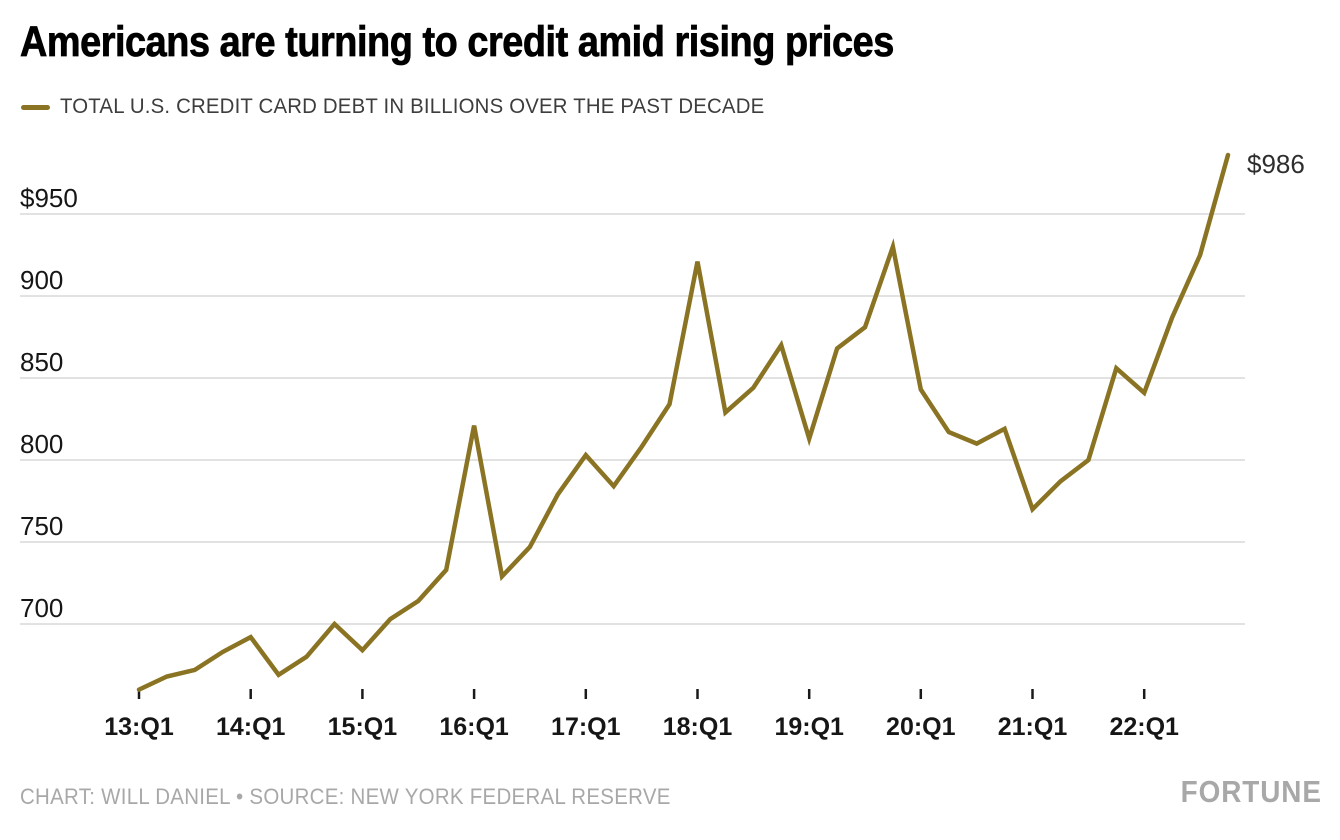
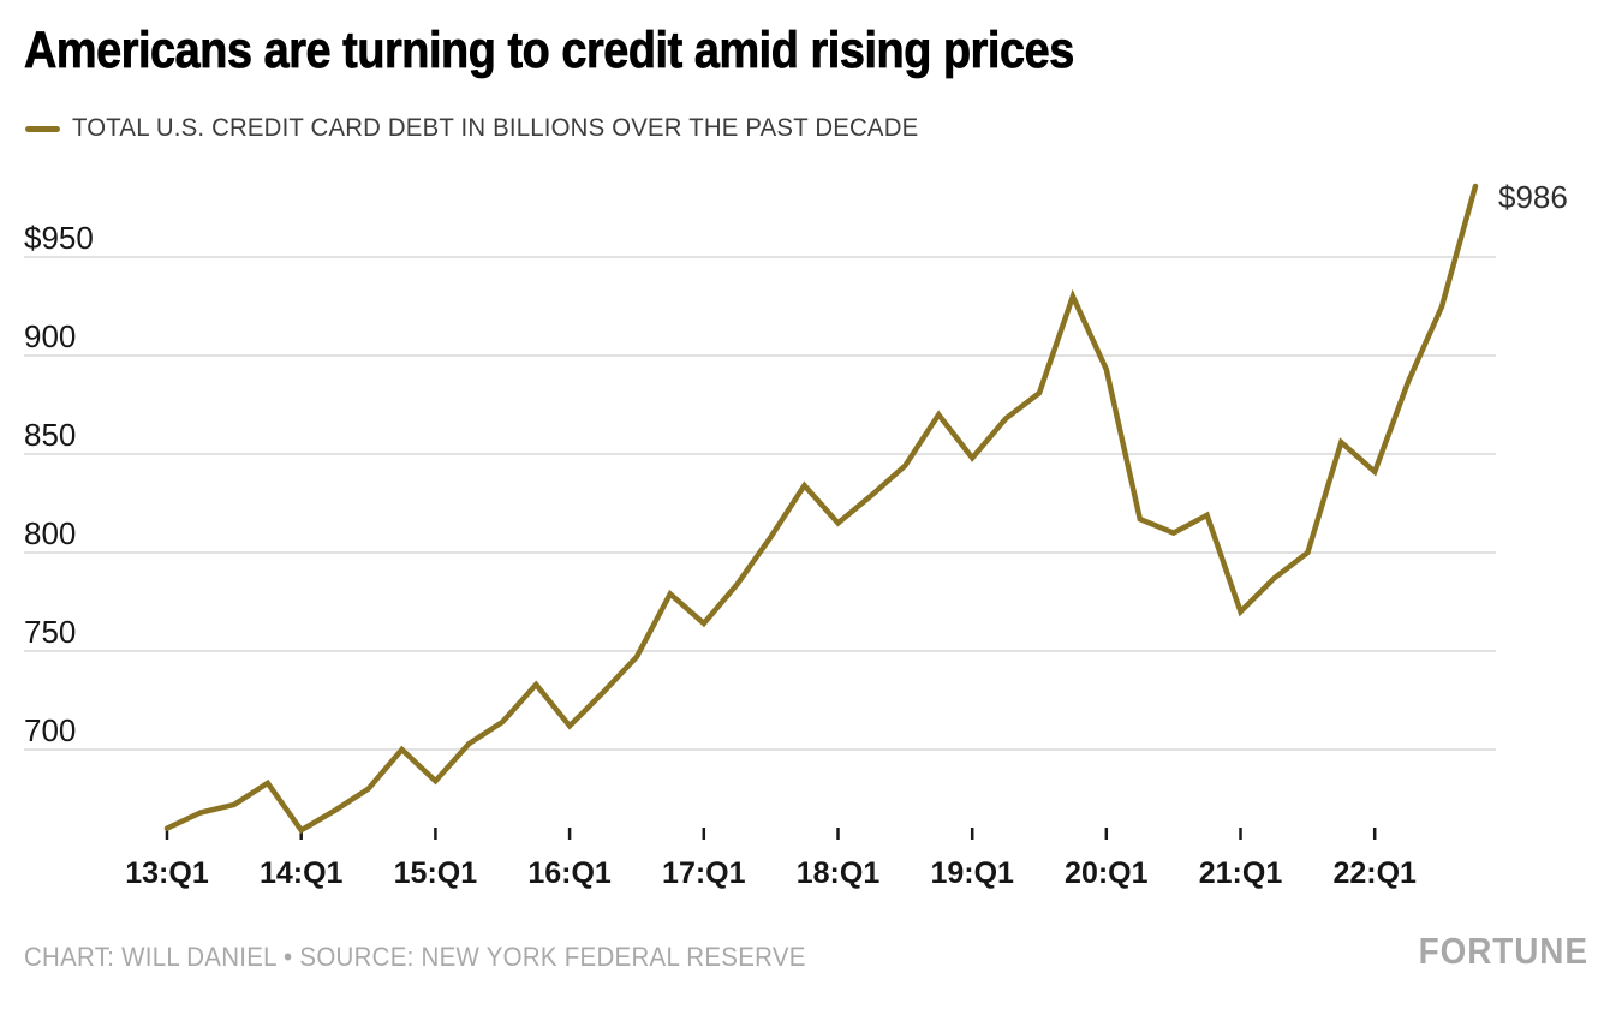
14:Q1: $692 -> $659
16:Q1: $821 -> $712
17:Q1: $803 -> $764
18:Q1: $921 -> $815
19:Q1: $813 -> $848
20:Q1: $843 -> $893
